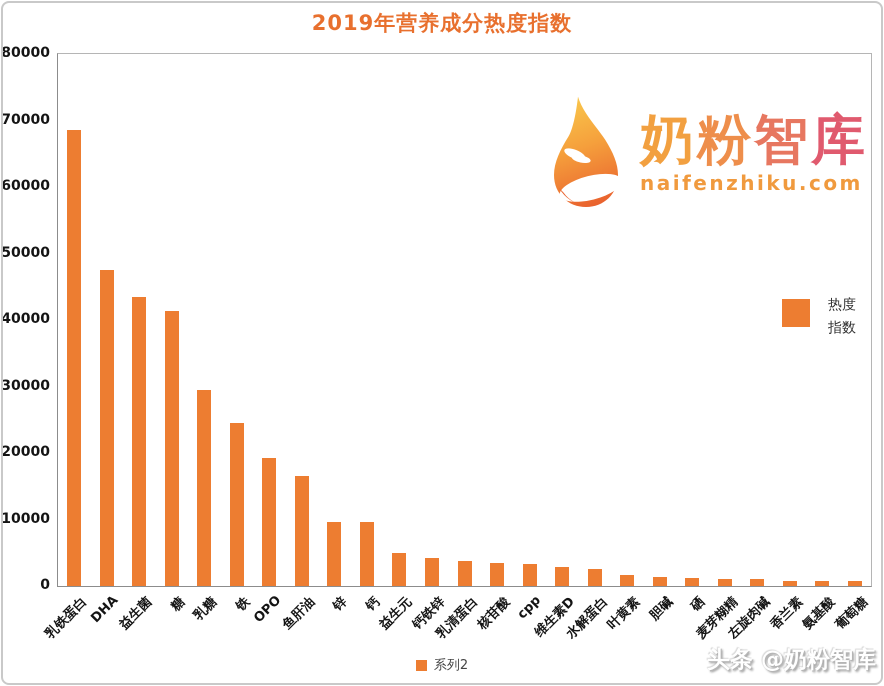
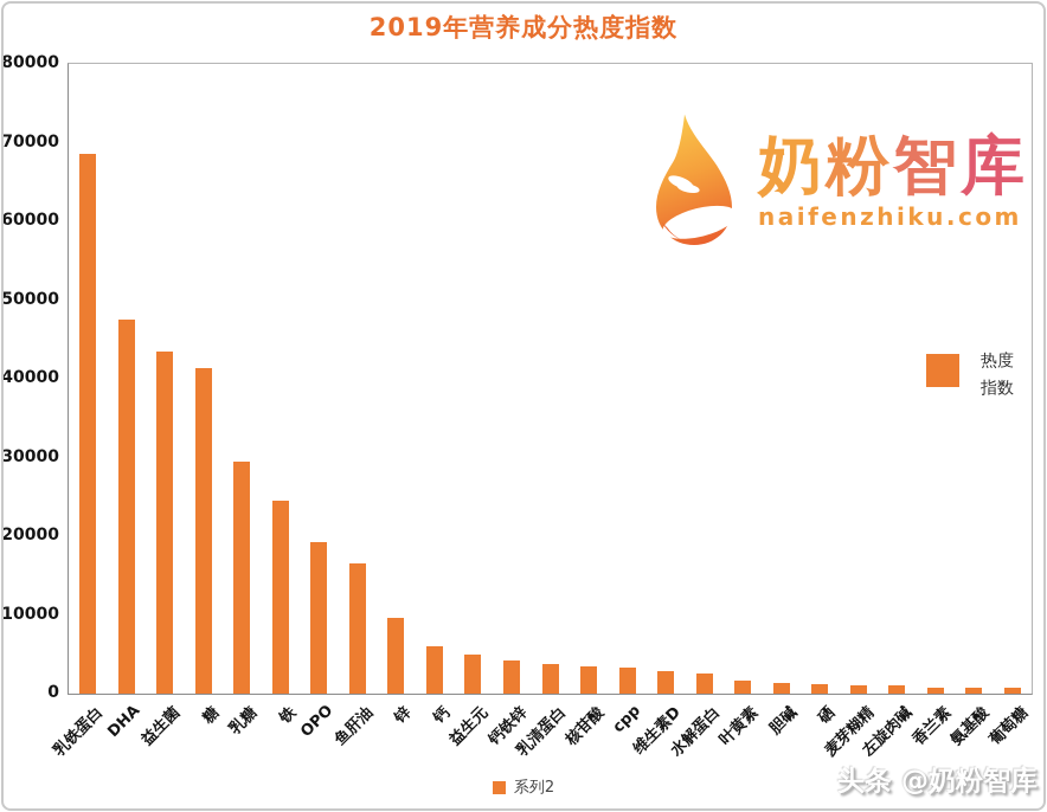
钙: 10000 -> 6000
